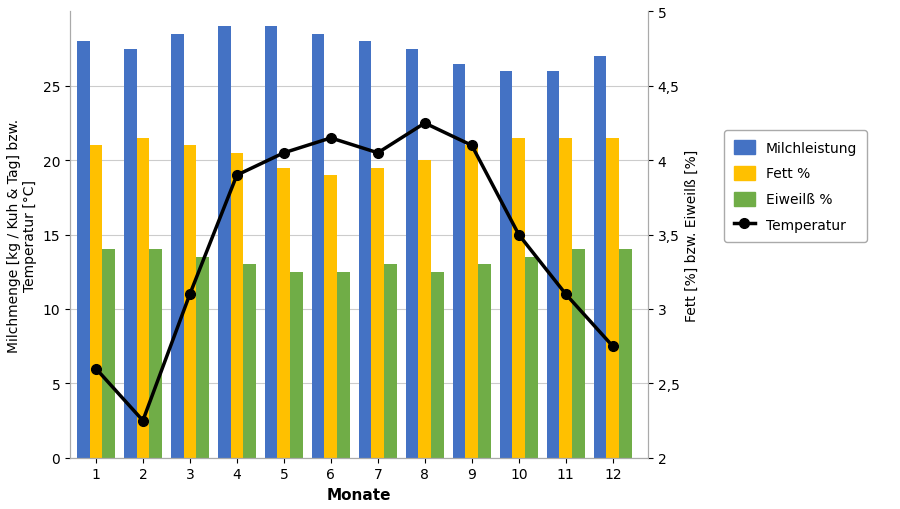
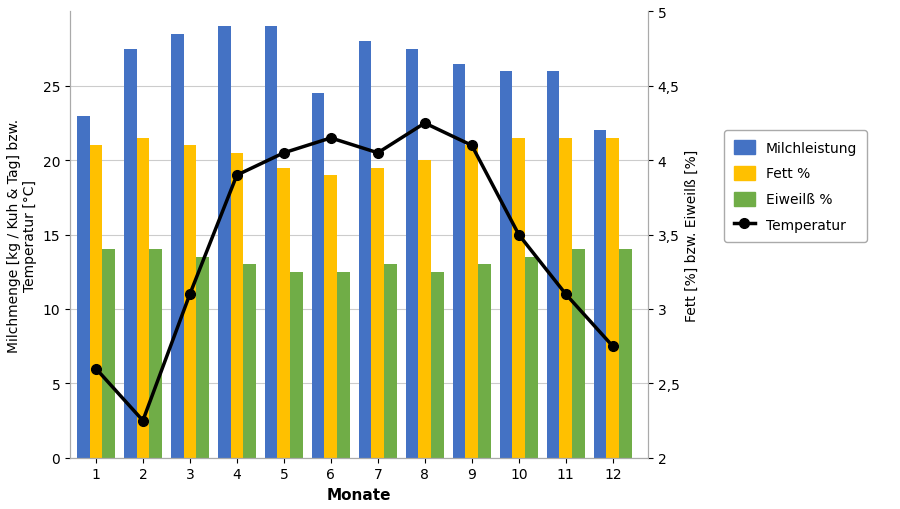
Milchleistung/1: 28.0 -> 23.0
Milchleistung/6: 28.5 -> 24.5
Milchleistung/12: 27.0 -> 22.0
